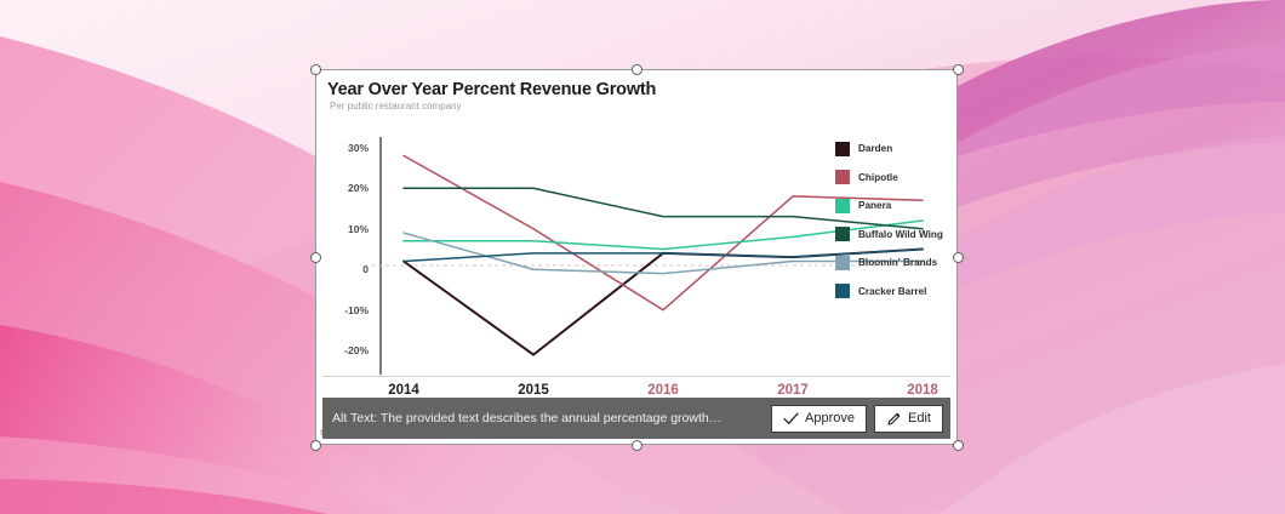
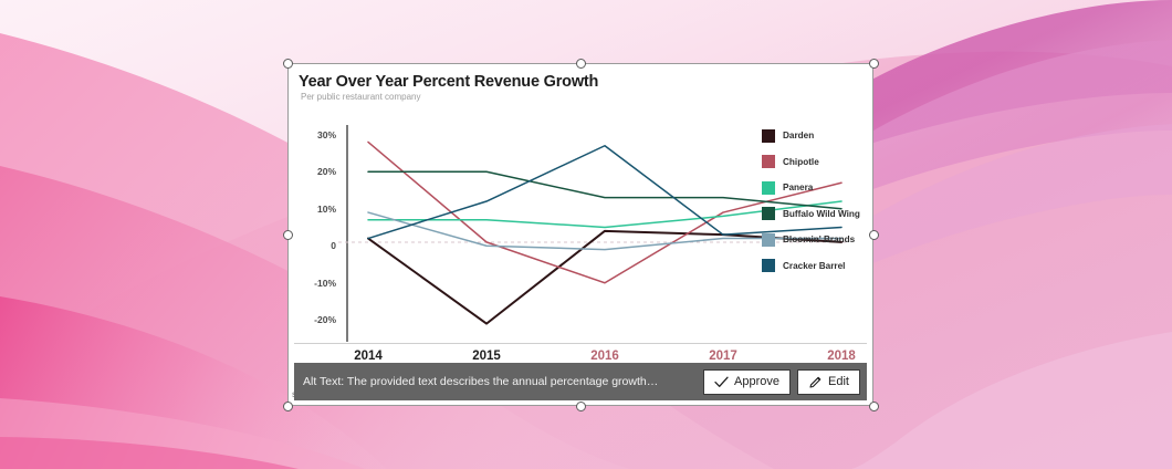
Chipotle/2015: 10% -> 1%
Cracker Barrel/2015: 4% -> 12%
Cracker Barrel/2016: 4% -> 27%
Chipotle/2017: 18% -> 9%
Darden/2018: 5% -> 1%
